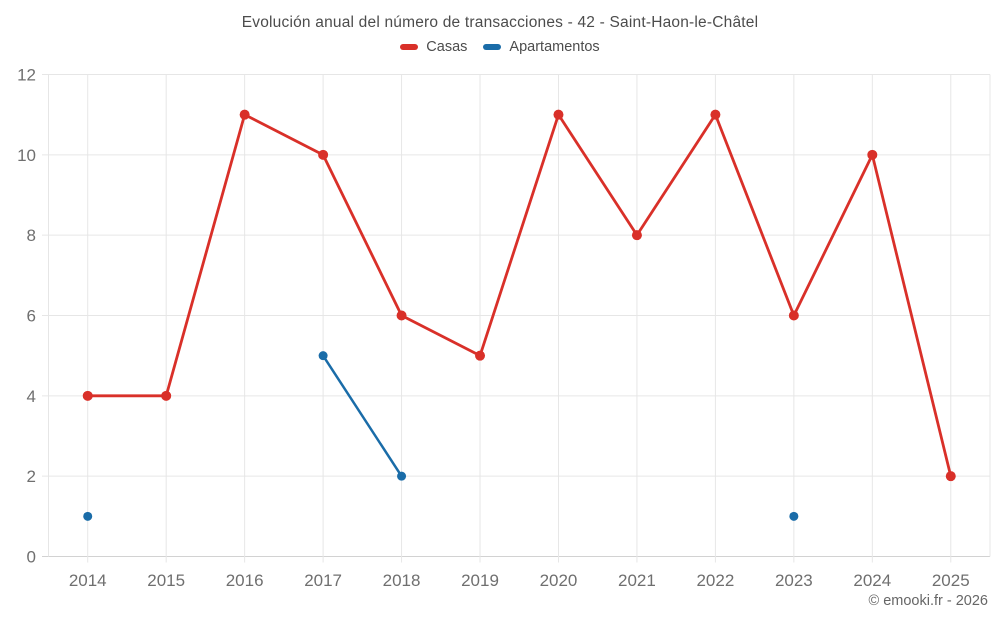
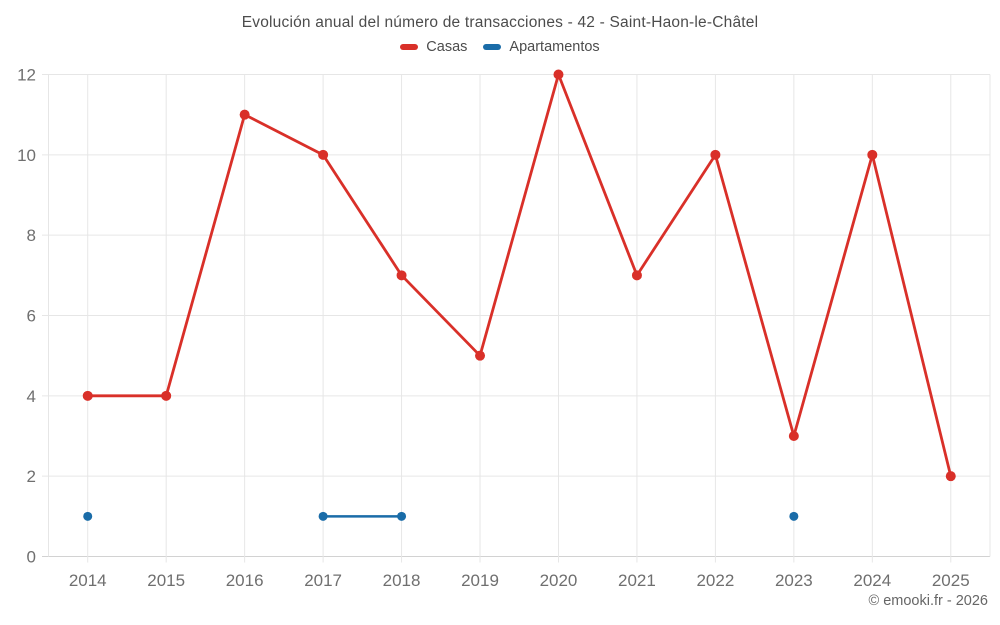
Apartamentos/2017: 5 -> 1
Casas/2018: 6 -> 7
Apartamentos/2018: 2 -> 1
Casas/2020: 11 -> 12
Casas/2021: 8 -> 7
Casas/2022: 11 -> 10
Casas/2023: 6 -> 3
